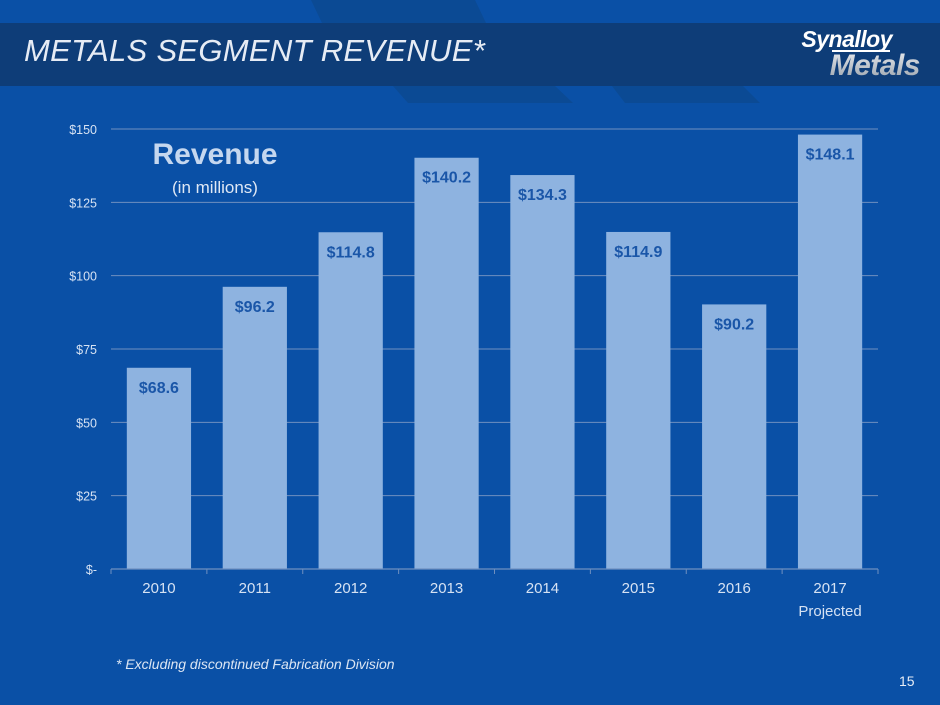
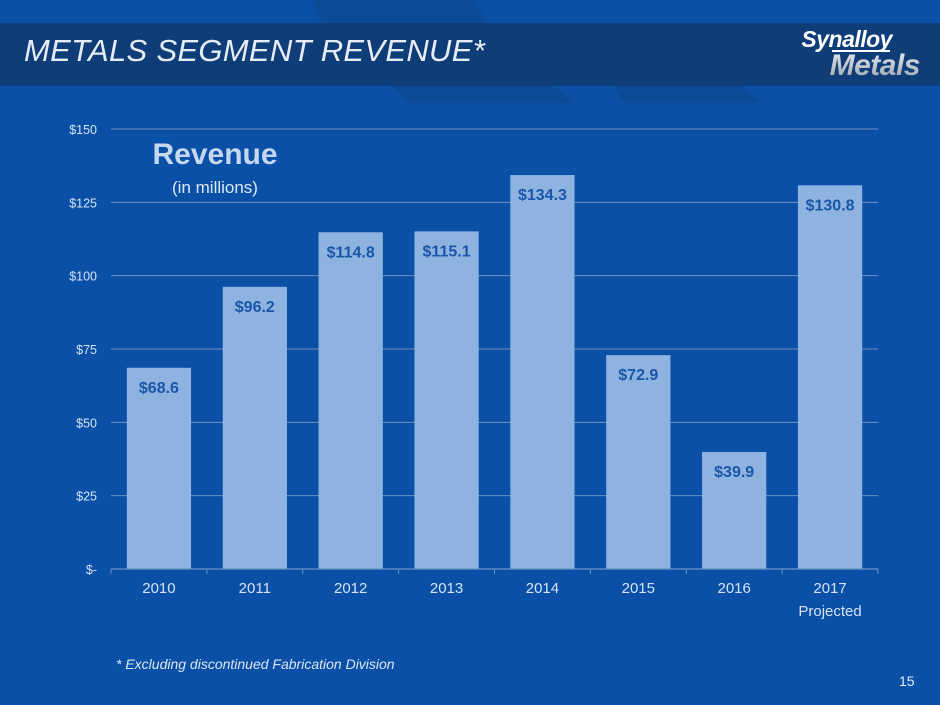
2013: $140.2 -> $115.1
2015: $114.9 -> $72.9
2016: $90.2 -> $39.9
2017 Projected: $148.1 -> $130.8
